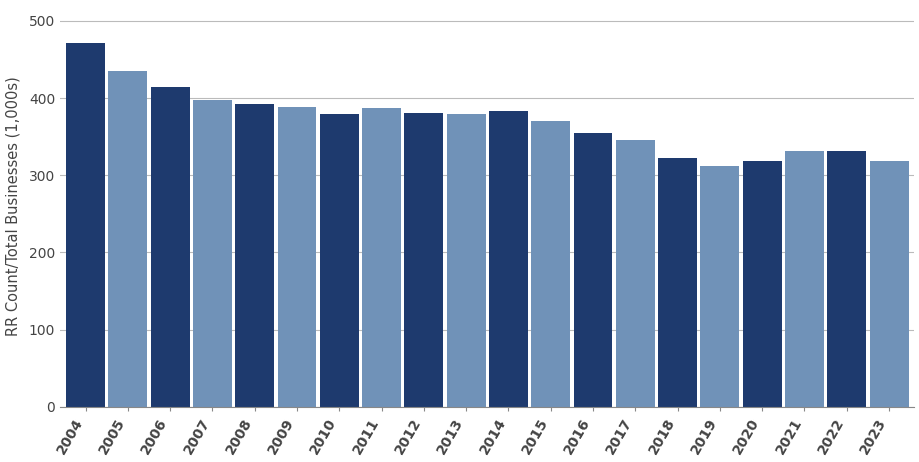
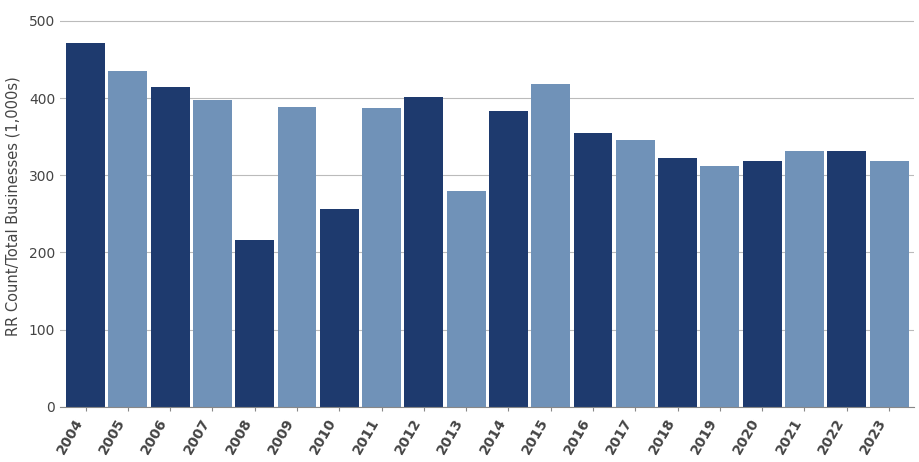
2008: 393 -> 216
2010: 380 -> 256
2012: 381 -> 402
2013: 379 -> 280
2015: 370 -> 418
